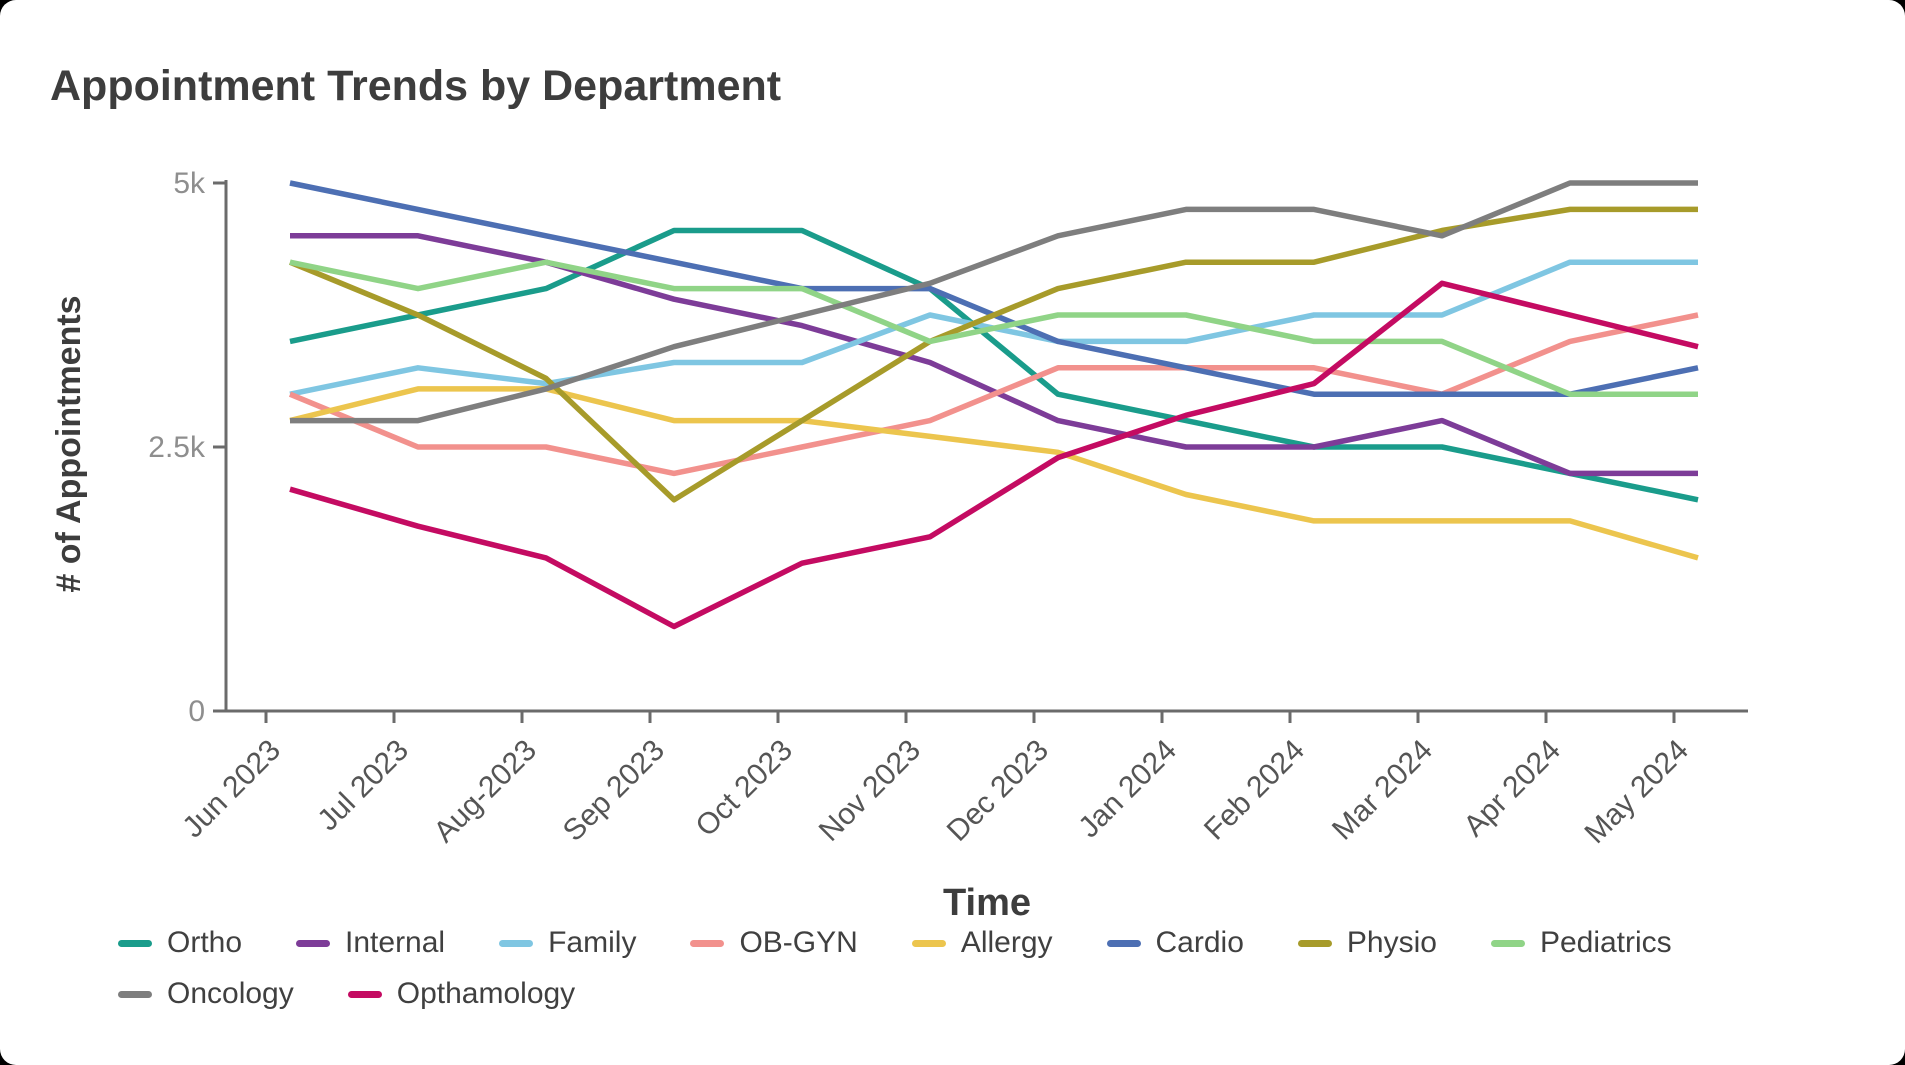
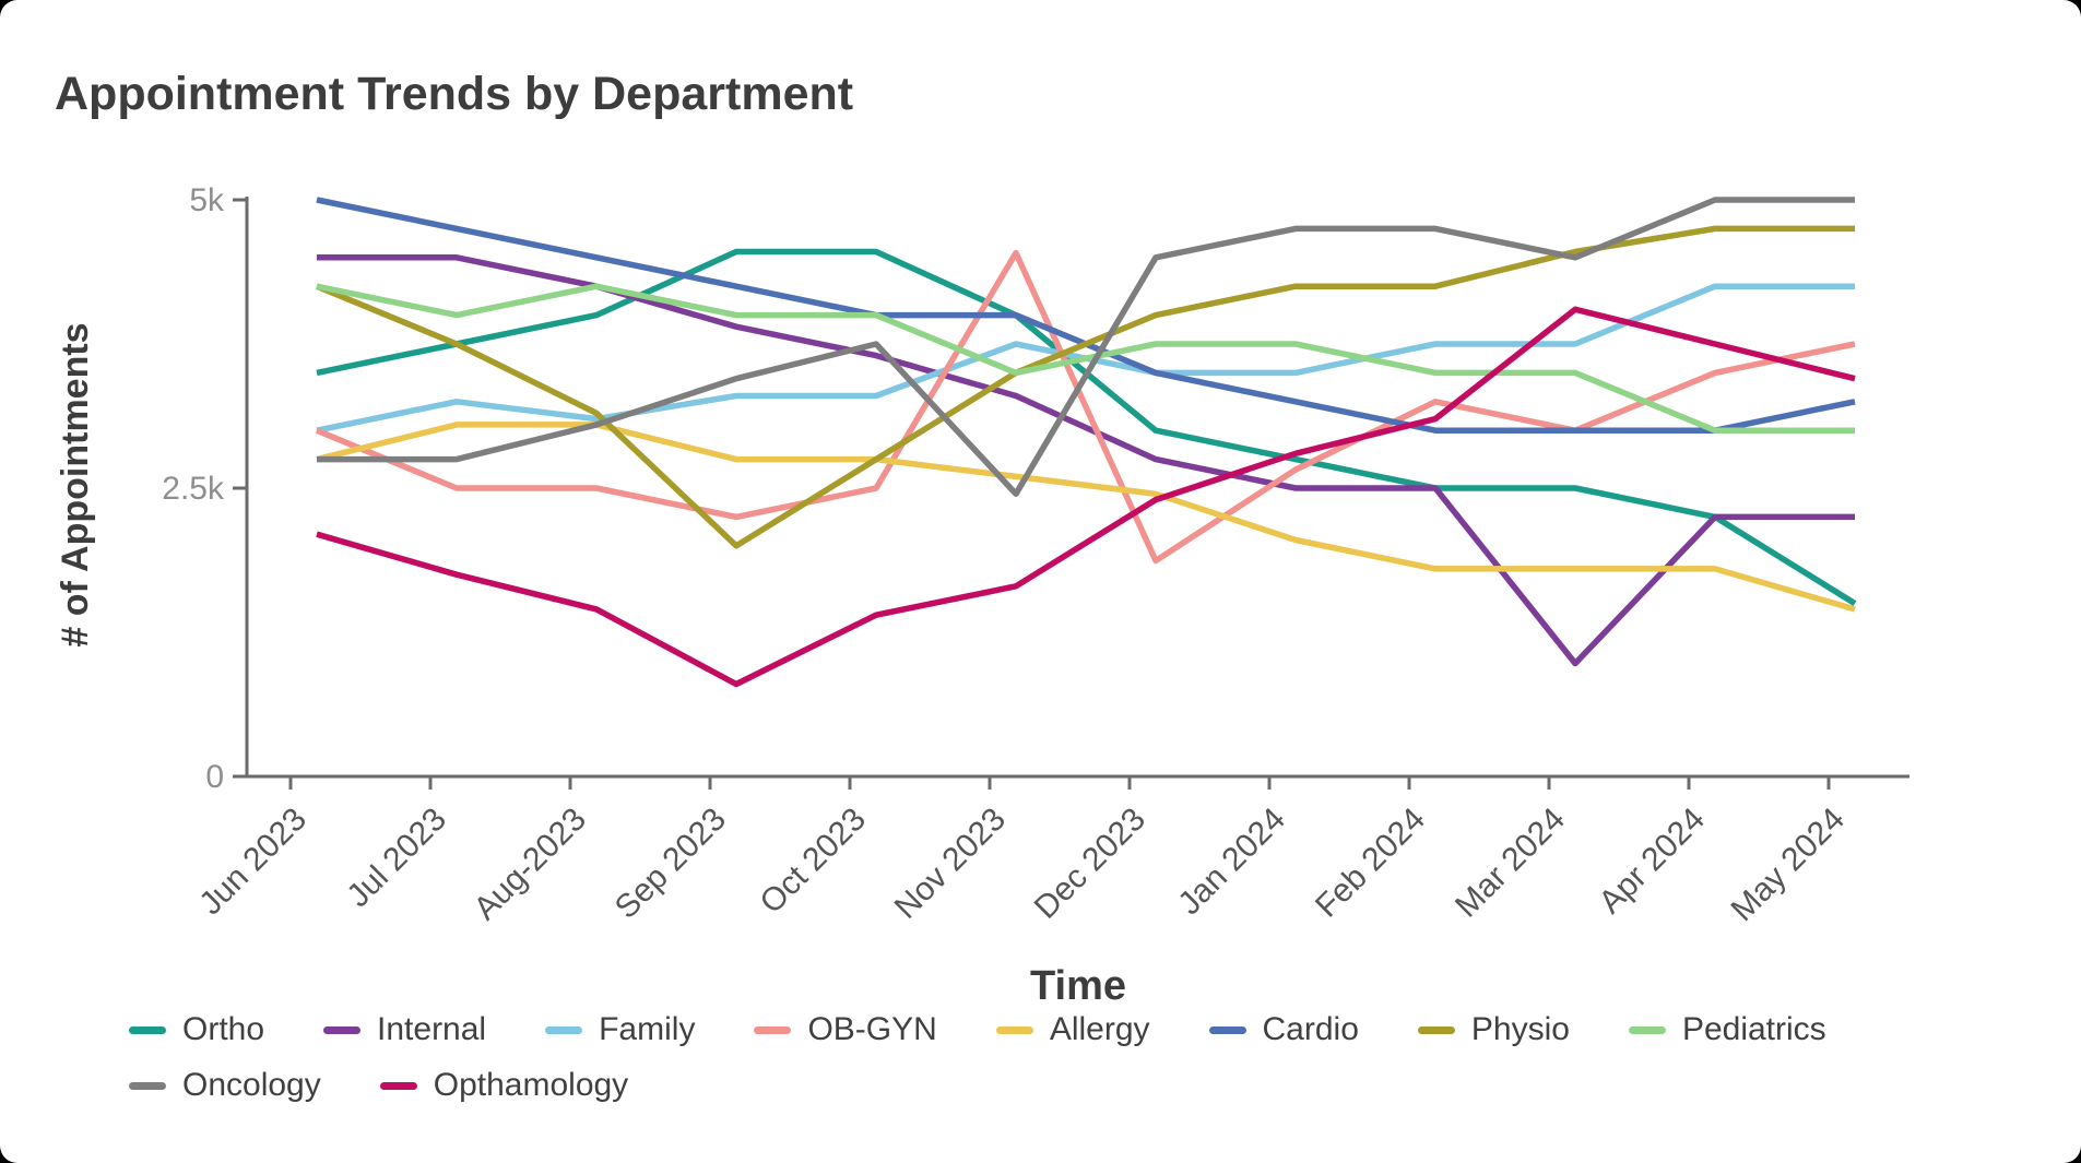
OB-GYN/Nov 2023: 2.75k -> 4.54k
Oncology/Nov 2023: 4.05k -> 2.45k
OB-GYN/Dec 2023: 3.25k -> 1.87k
OB-GYN/Jan 2024: 3.25k -> 2.66k
Internal/Mar 2024: 2.75k -> 0.98k
Ortho/May 2024: 2.00k -> 1.50k
